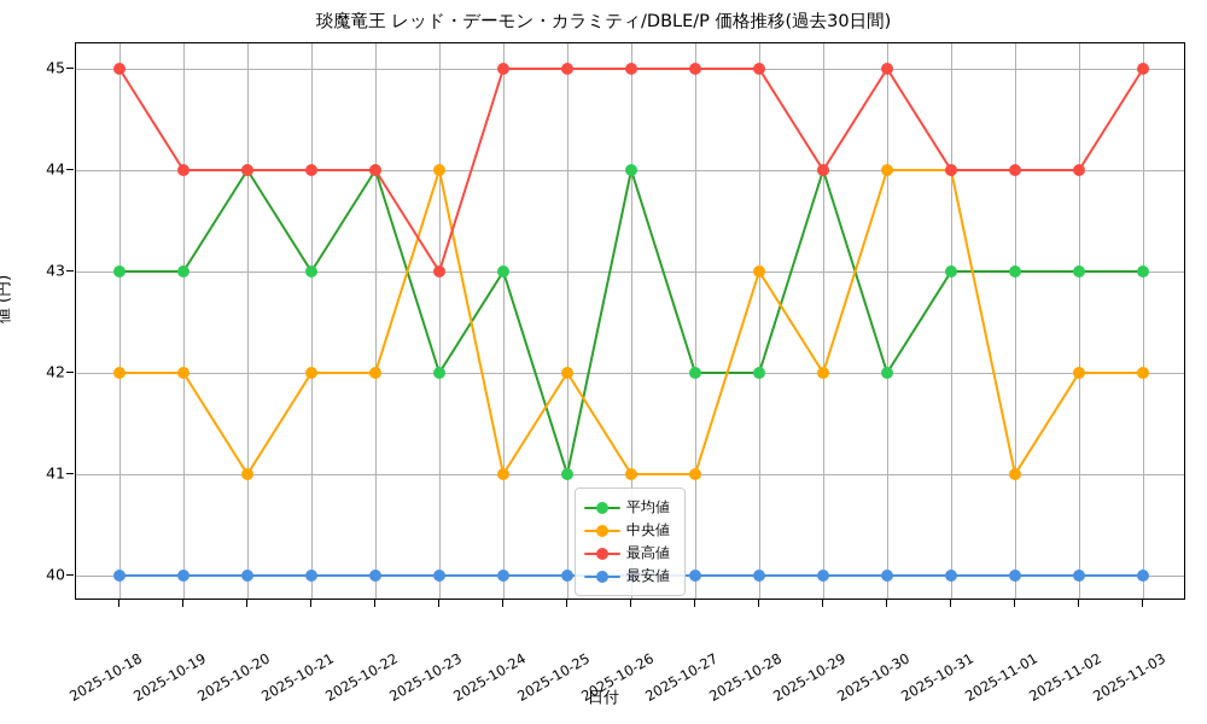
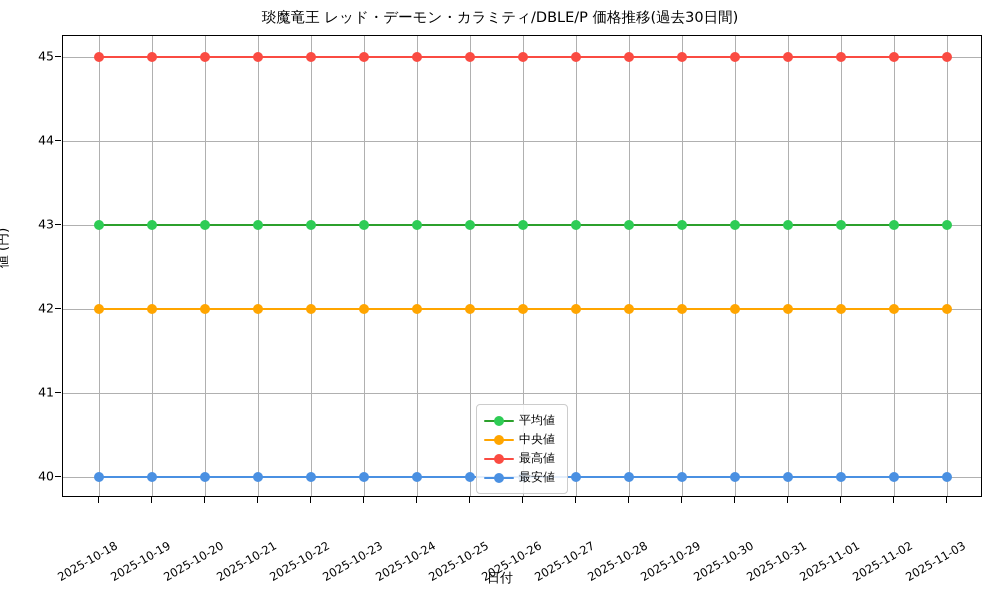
最高値/2025-10-19: 44 -> 45
平均値/2025-10-20: 44 -> 43
中央値/2025-10-20: 41 -> 42
最高値/2025-10-20: 44 -> 45
最高値/2025-10-21: 44 -> 45
平均値/2025-10-22: 44 -> 43
最高値/2025-10-22: 44 -> 45
平均値/2025-10-23: 42 -> 43
中央値/2025-10-23: 44 -> 42
最高値/2025-10-23: 43 -> 45
中央値/2025-10-24: 41 -> 42
平均値/2025-10-25: 41 -> 43
平均値/2025-10-26: 44 -> 43
中央値/2025-10-26: 41 -> 42
平均値/2025-10-27: 42 -> 43
中央値/2025-10-27: 41 -> 42
平均値/2025-10-28: 42 -> 43
中央値/2025-10-28: 43 -> 42
平均値/2025-10-29: 44 -> 43
最高値/2025-10-29: 44 -> 45
平均値/2025-10-30: 42 -> 43
中央値/2025-10-30: 44 -> 42
中央値/2025-10-31: 44 -> 42
最高値/2025-10-31: 44 -> 45
中央値/2025-11-01: 41 -> 42
最高値/2025-11-01: 44 -> 45
最高値/2025-11-02: 44 -> 45
